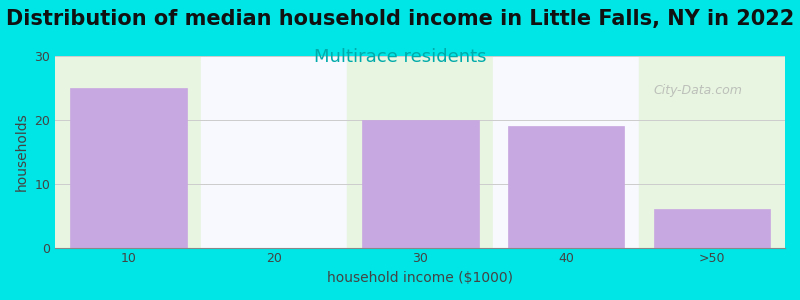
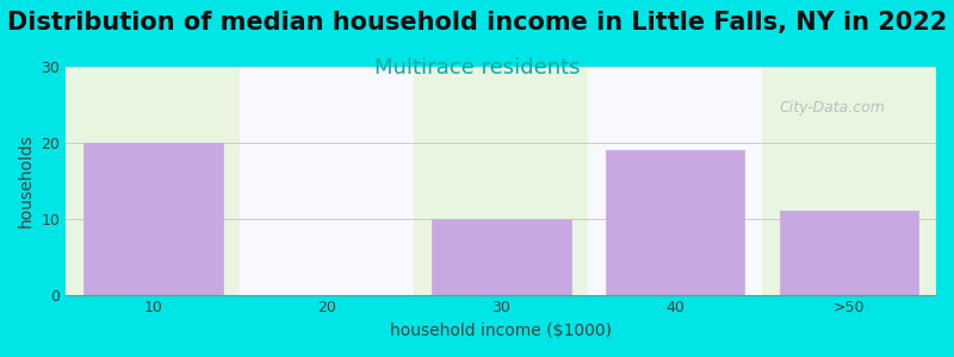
10: 25 -> 20
30: 20 -> 10
>50: 6 -> 11
